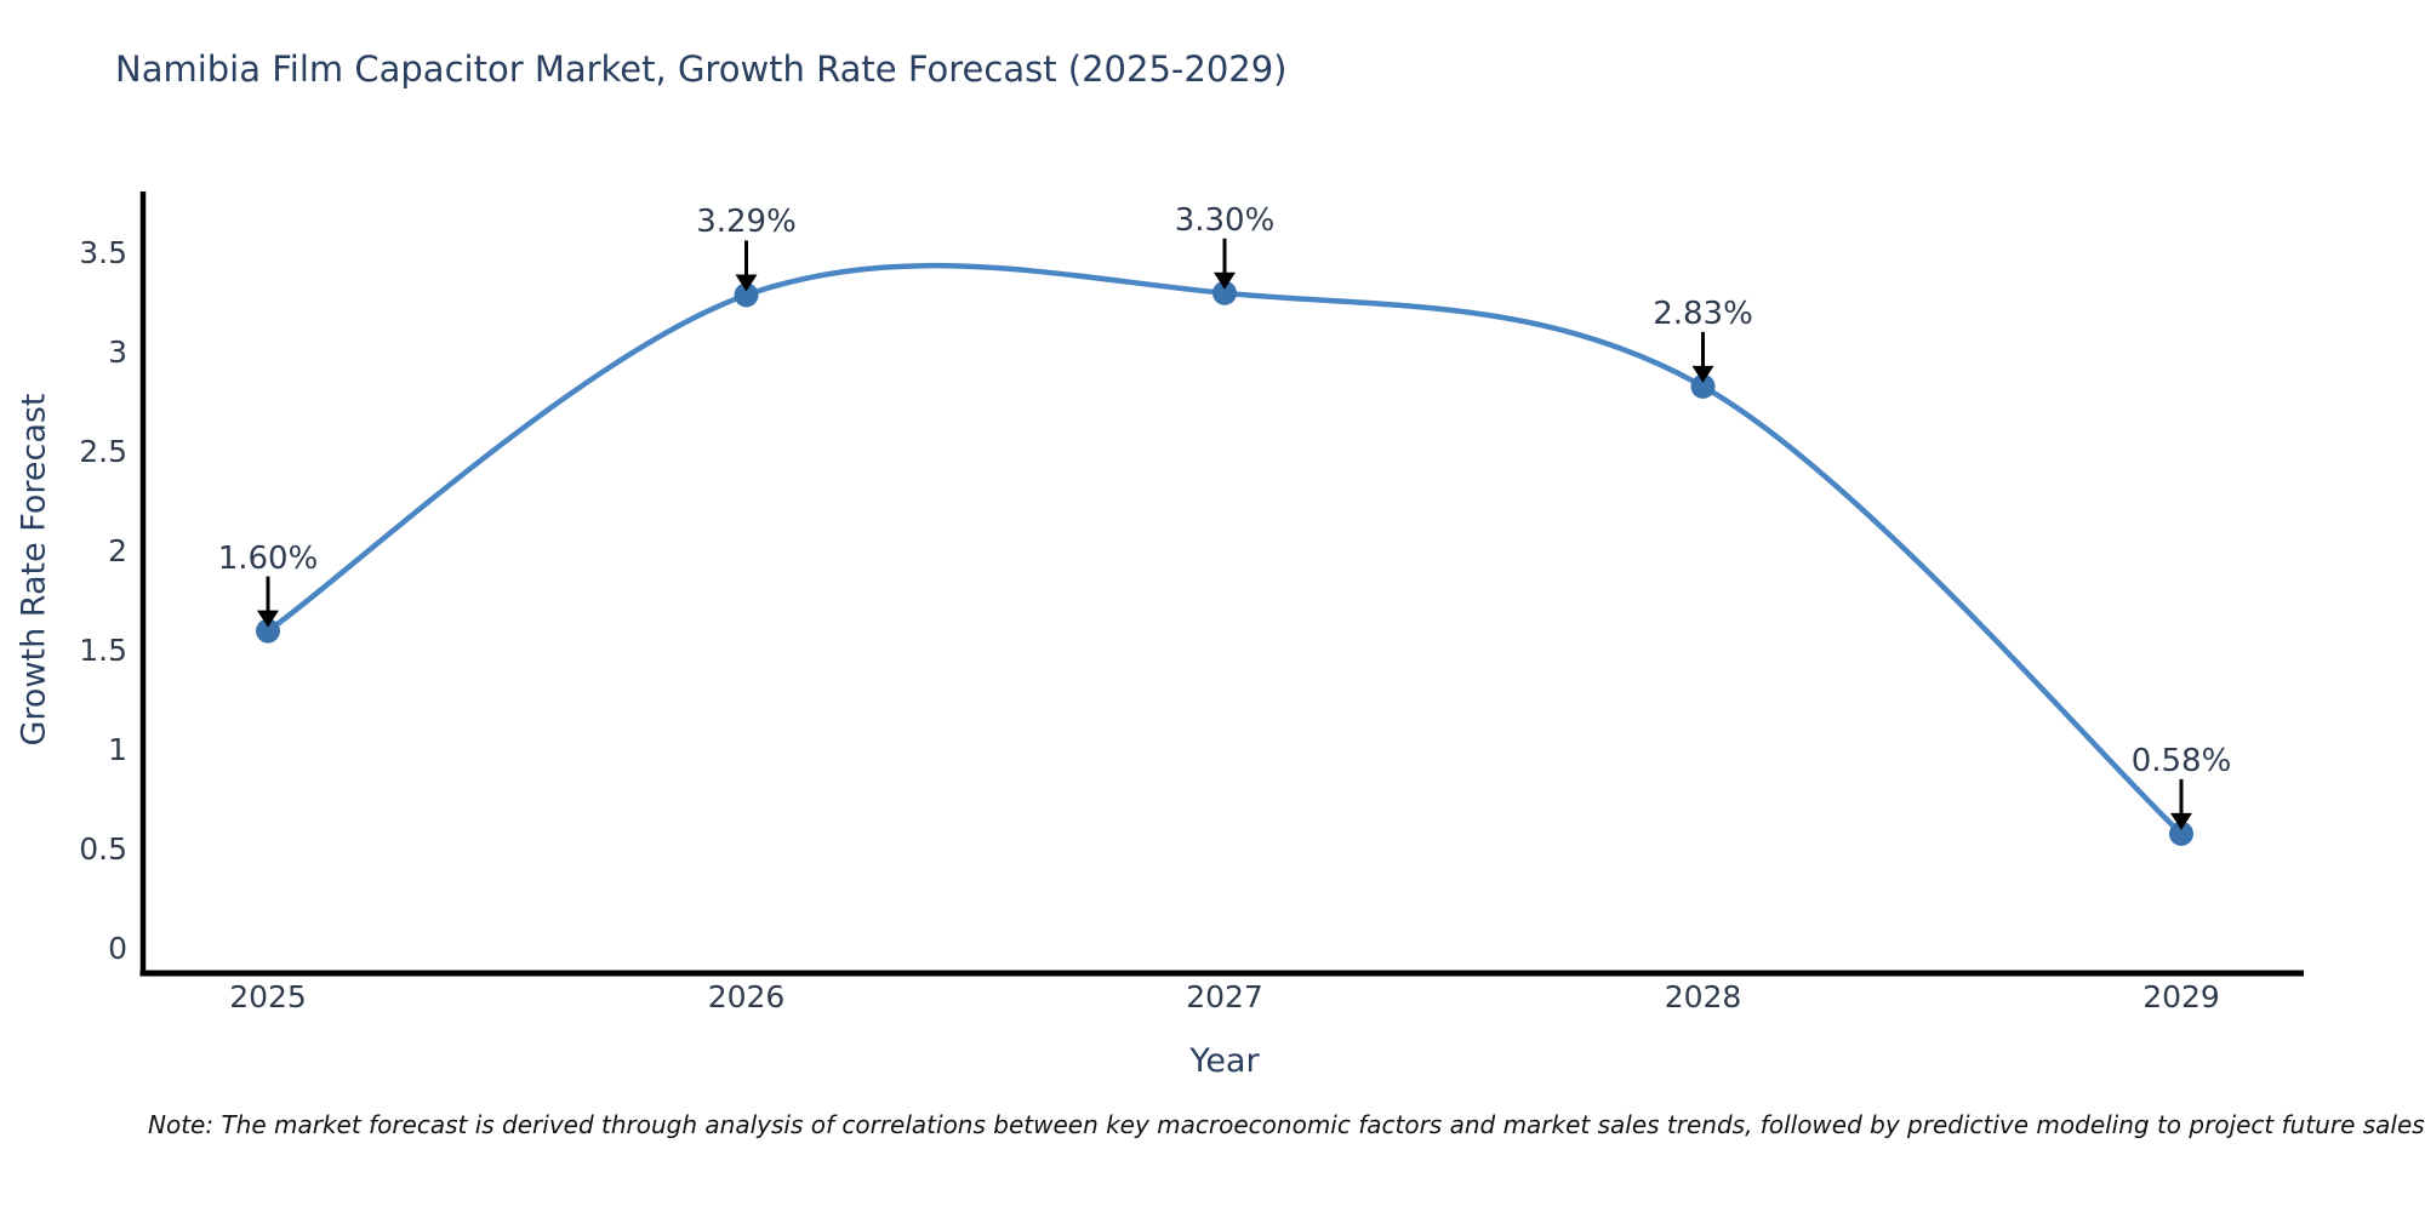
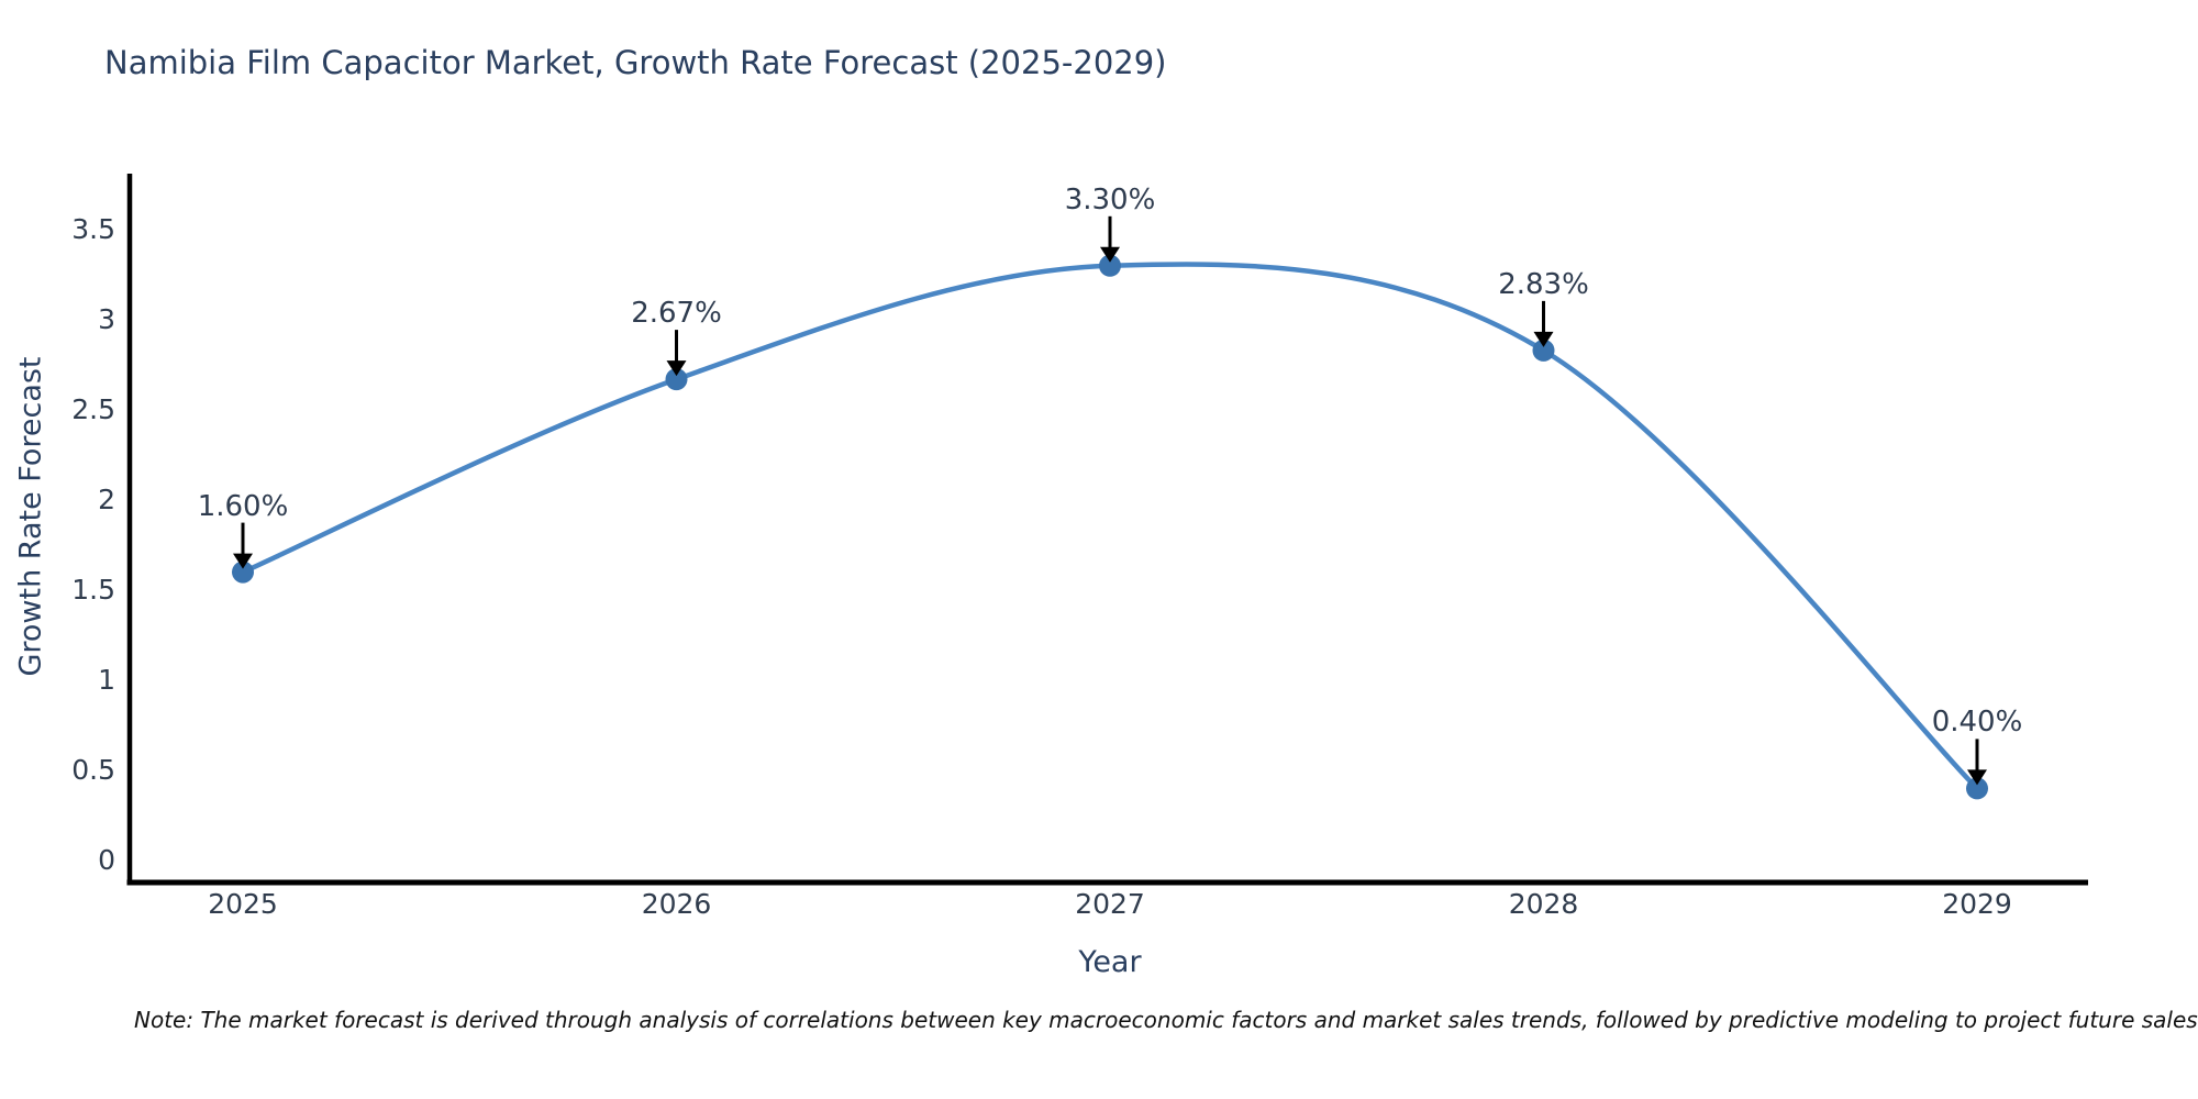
2026: 3.29% -> 2.67%
2029: 0.58% -> 0.40%
